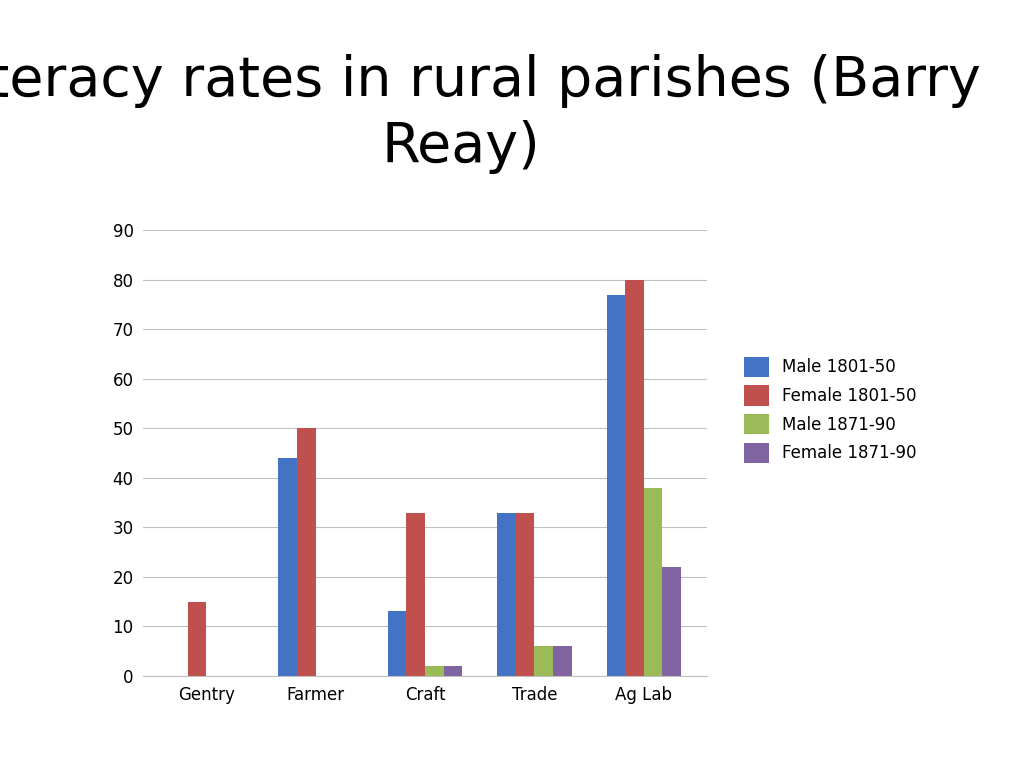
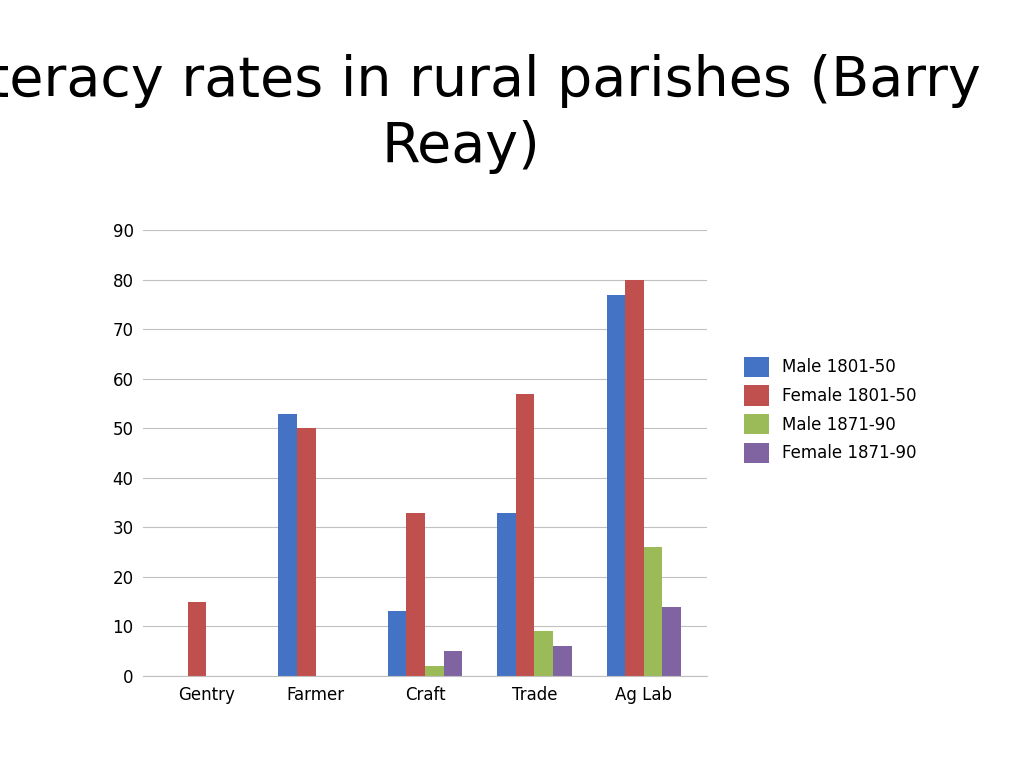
Male 1801-50/Farmer: 44 -> 53
Female 1871-90/Craft: 2 -> 5
Female 1801-50/Trade: 33 -> 57
Male 1871-90/Trade: 6 -> 9
Male 1871-90/Ag Lab: 38 -> 26
Female 1871-90/Ag Lab: 22 -> 14
